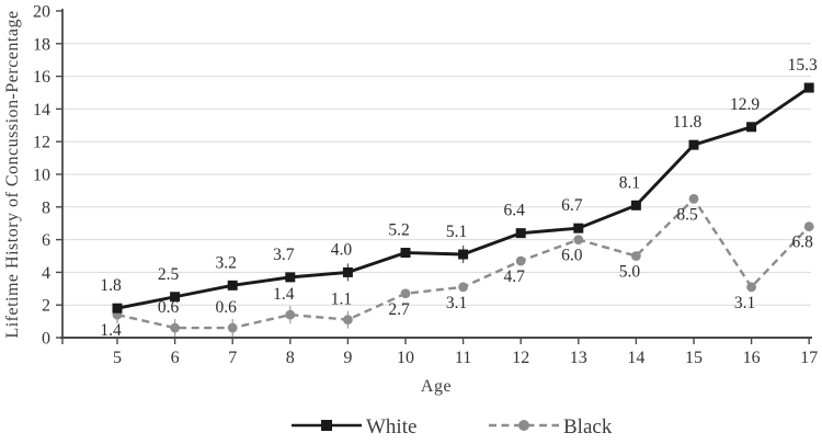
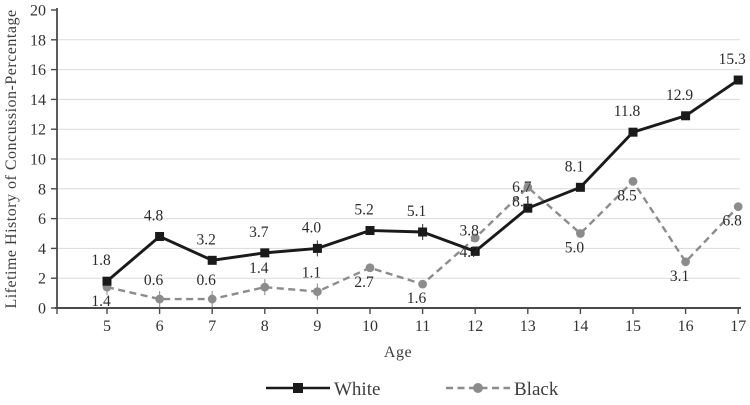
White/6: 2.5 -> 4.8
Black/11: 3.1 -> 1.6
White/12: 6.4 -> 3.8
Black/13: 6.0 -> 8.1
